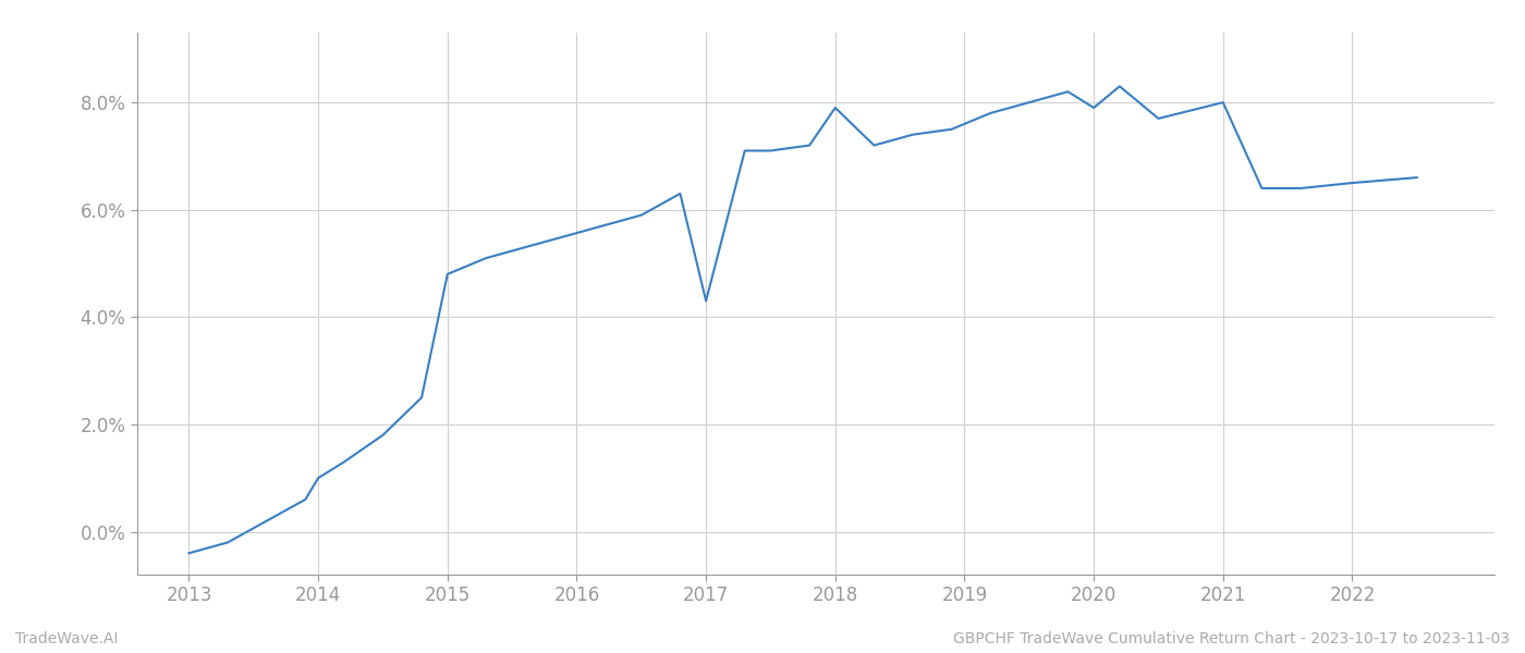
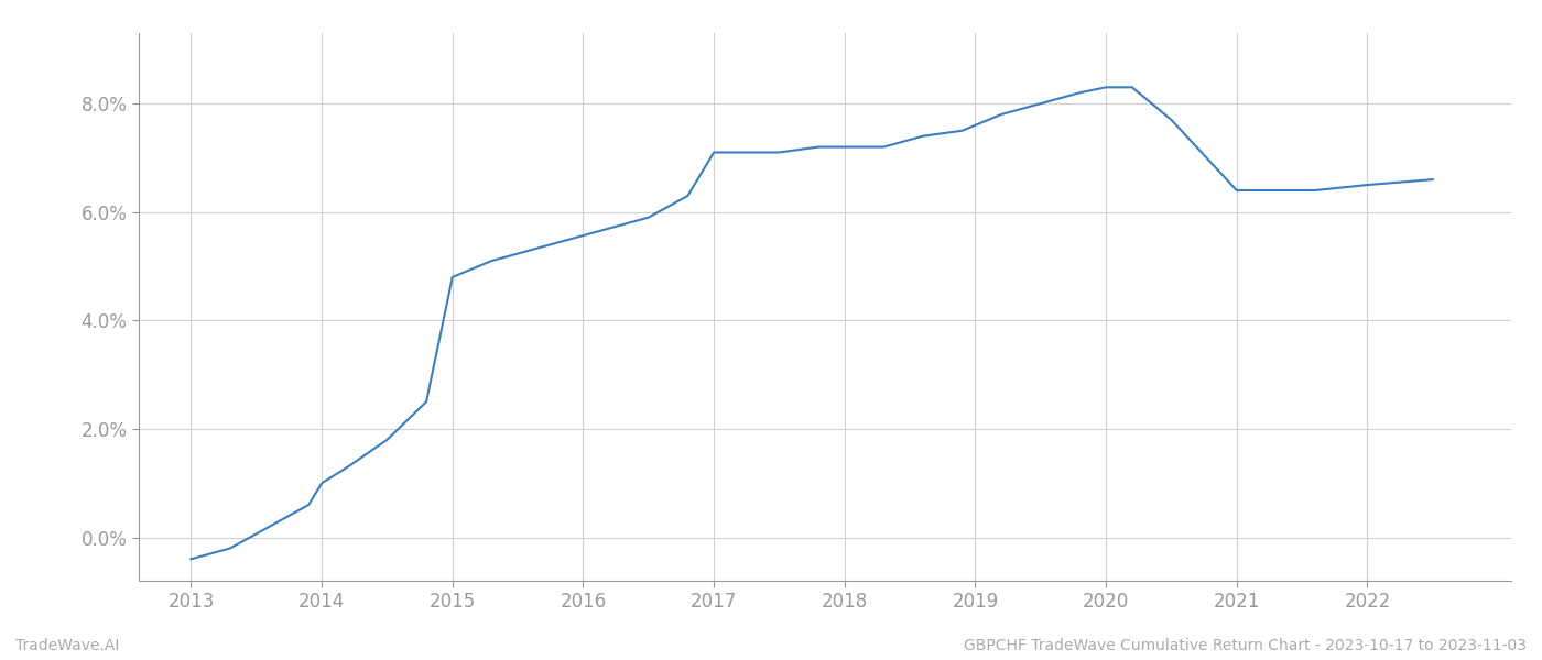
2017: 4.3% -> 7.1%
2018: 7.9% -> 7.2%
2020: 7.9% -> 8.3%
2021: 8.0% -> 6.4%
